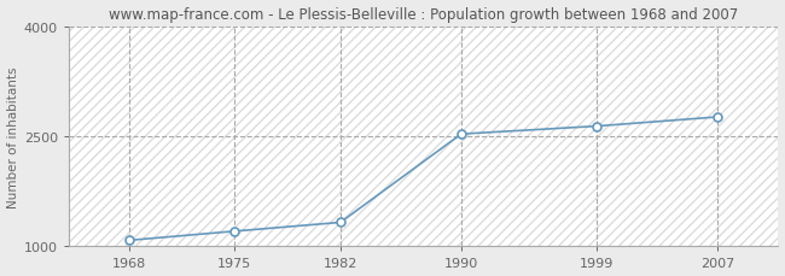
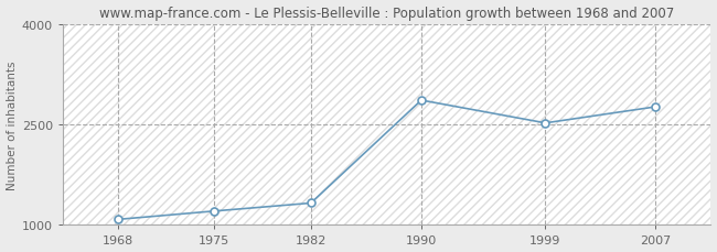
1990: 2530 -> 2860
1999: 2640 -> 2520
